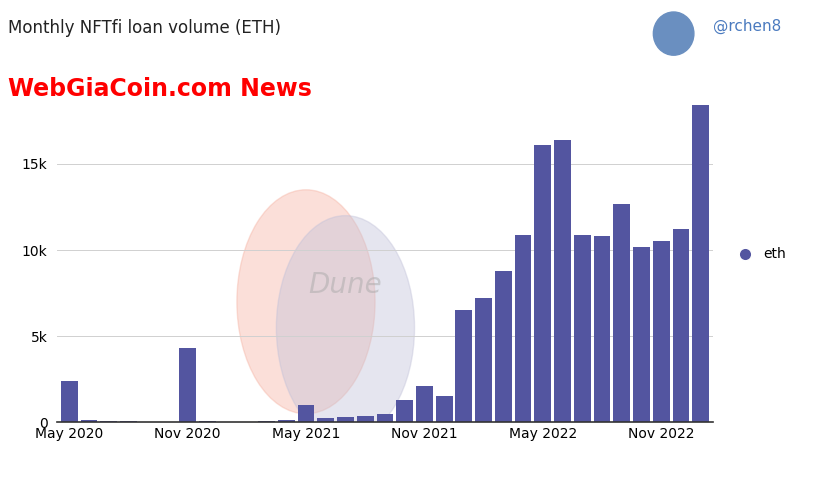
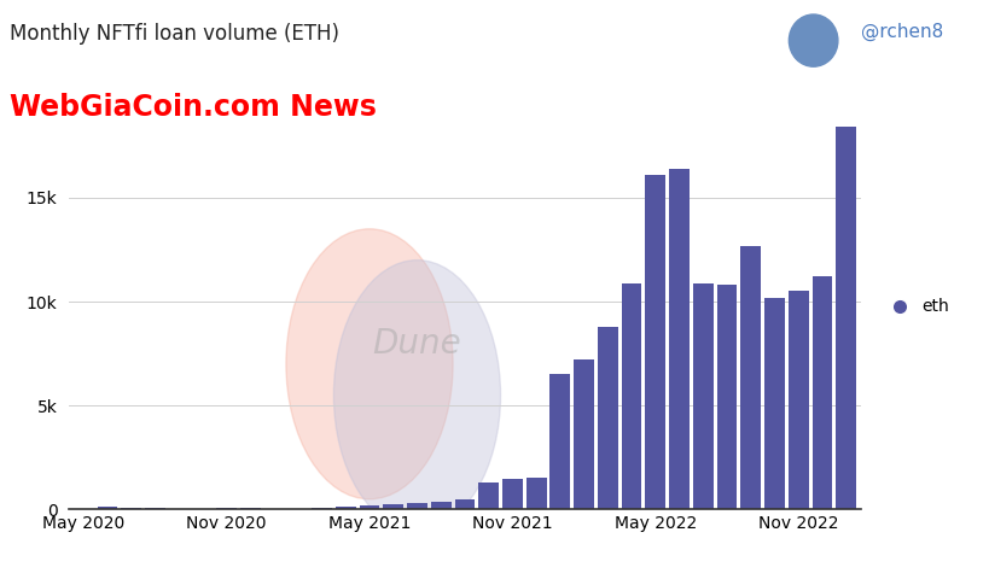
May 2020: 2.4k -> 0.0k
Nov 2020: 4.3k -> 0.1k
May 2021: 1.0k -> 0.2k
Nov 2021: 2.1k -> 1.5k
